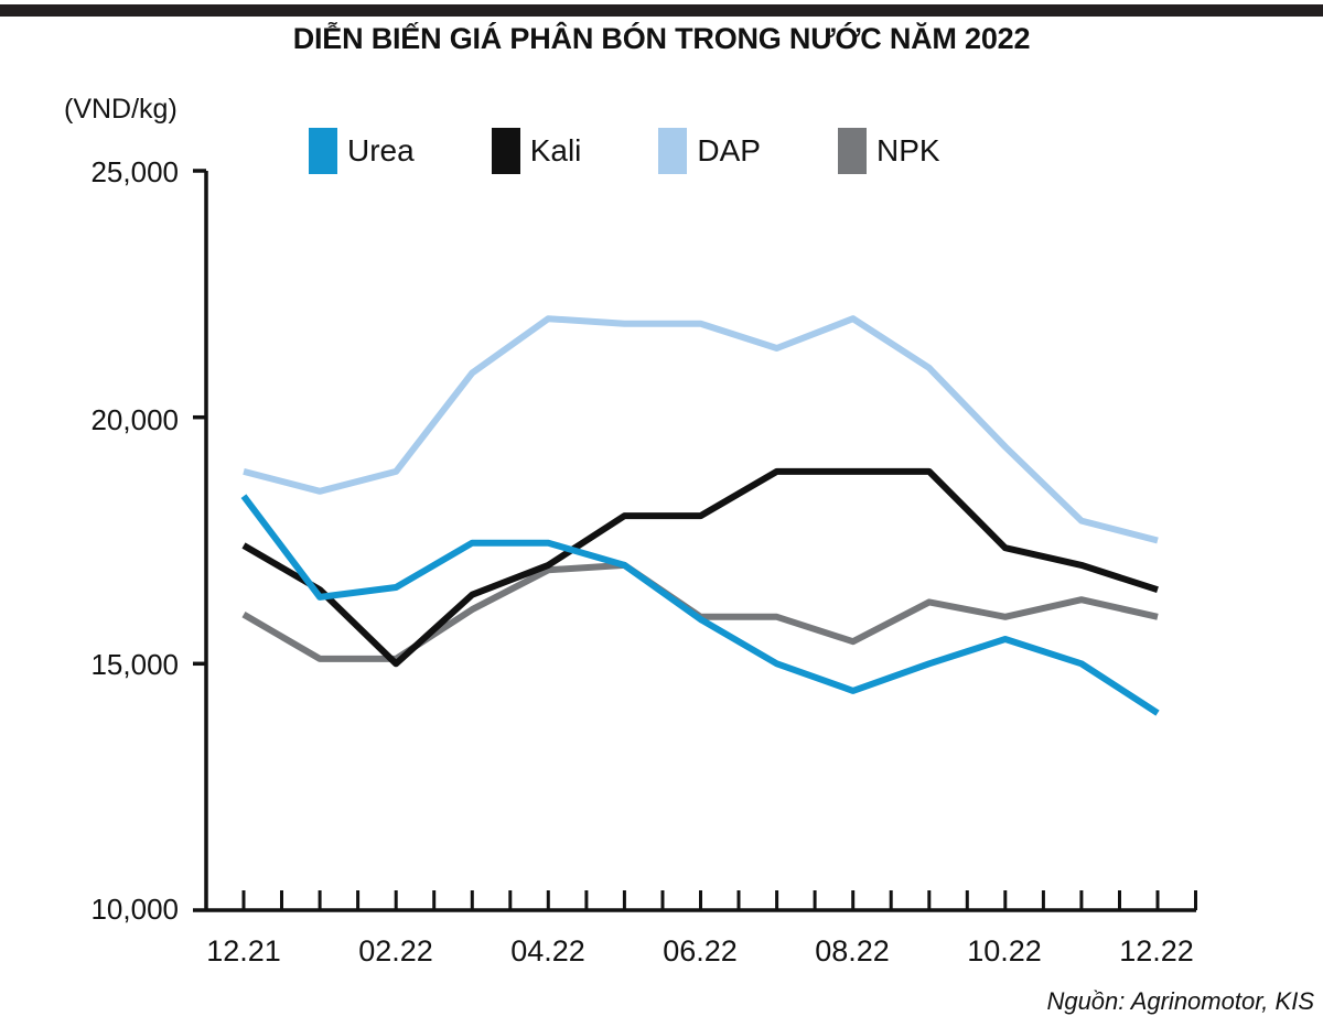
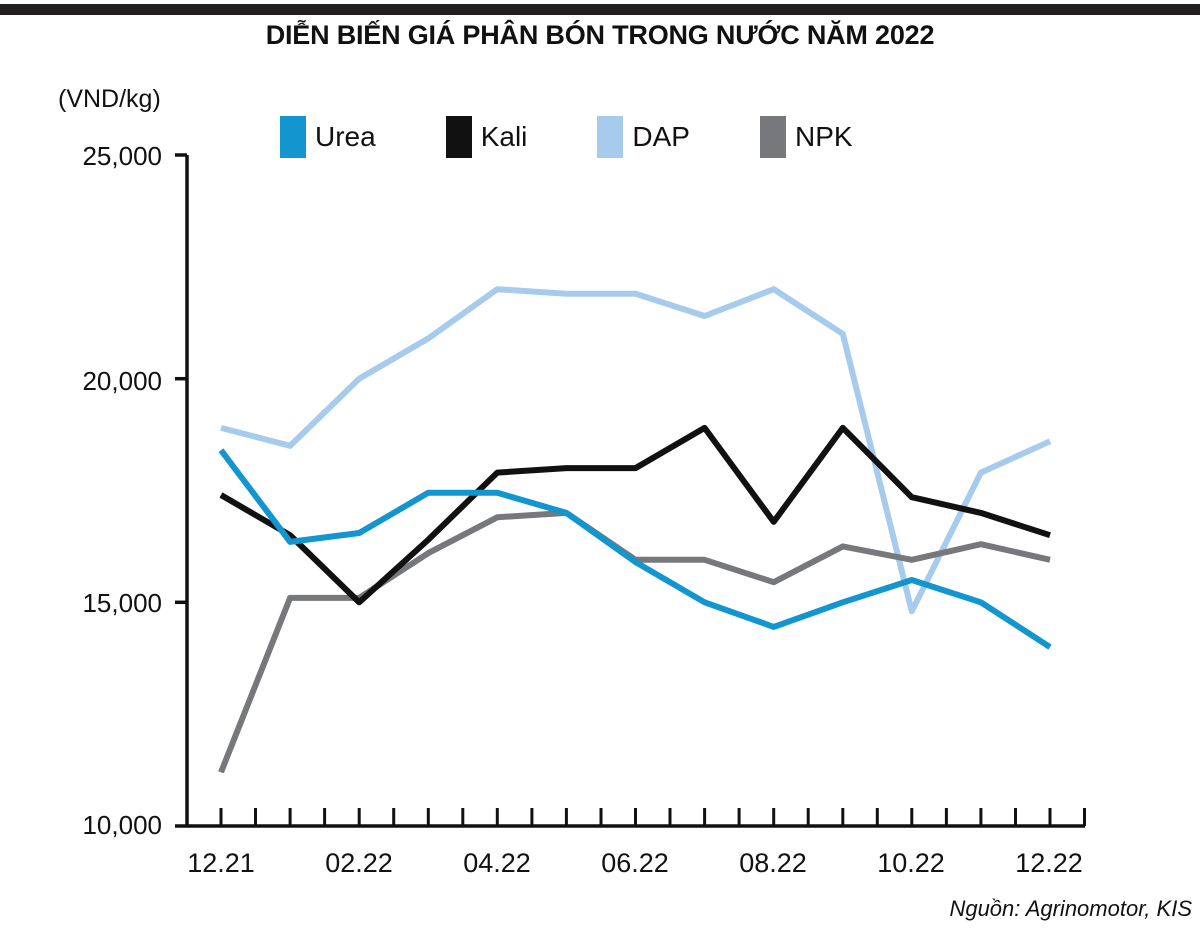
NPK/12.21: 16000 -> 11200
DAP/02.22: 18900 -> 20000
Kali/04.22: 17000 -> 17900
Kali/08.22: 18900 -> 16800
DAP/10.22: 19400 -> 14800
DAP/12.22: 17500 -> 18600
